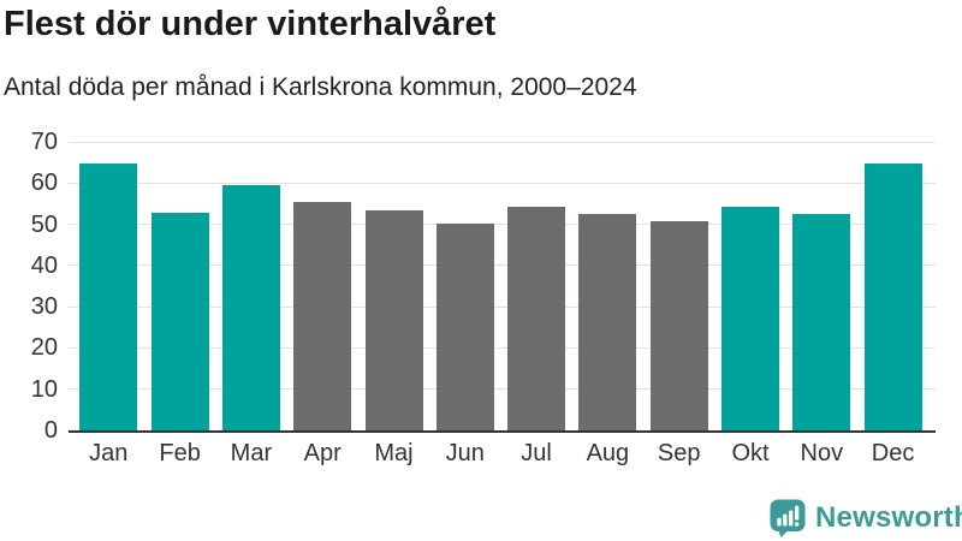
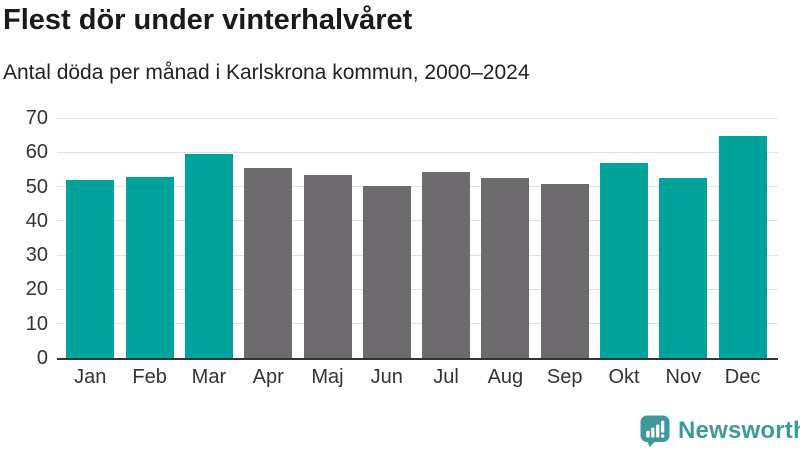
Jan: 65 -> 52
Okt: 54 -> 57
